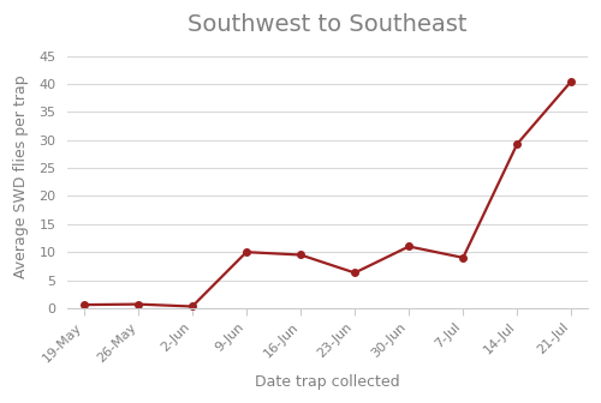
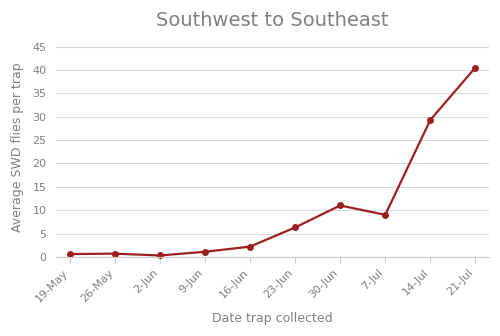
9-Jun: 10.0 -> 1.1
16-Jun: 9.5 -> 2.2
